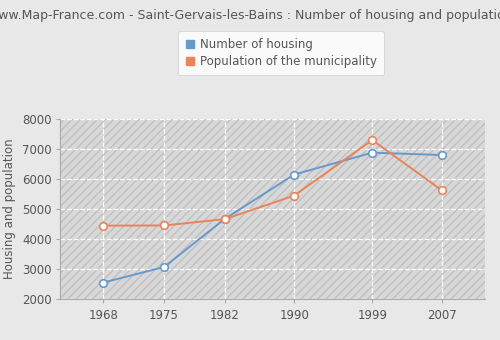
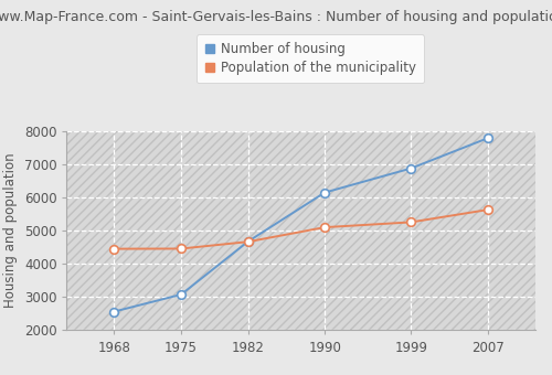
Population of the municipality/1990: 5450 -> 5100
Population of the municipality/1999: 7300 -> 5260
Number of housing/2007: 6800 -> 7790
